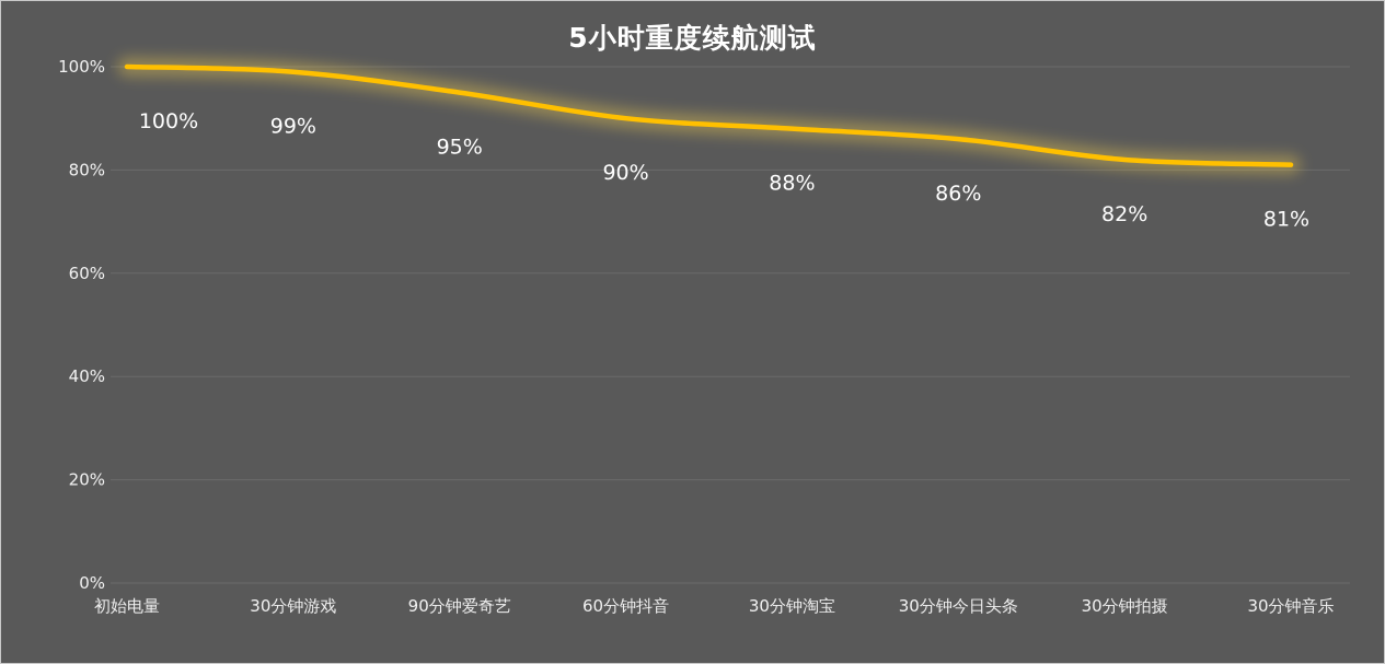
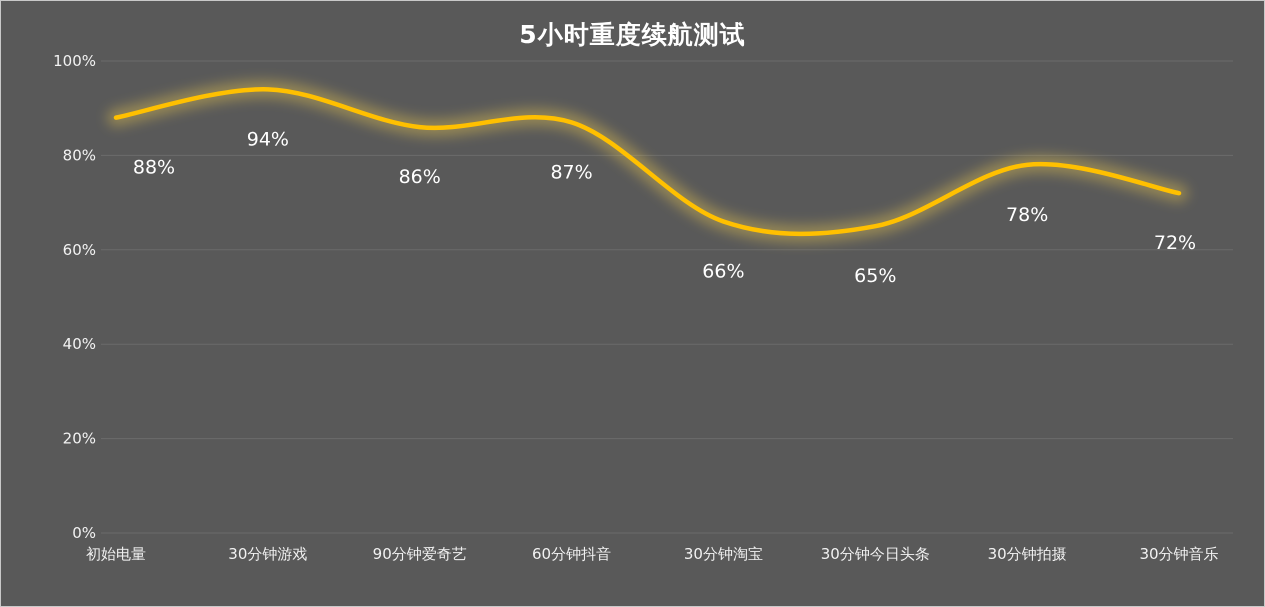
初始电量: 100% -> 88%
30分钟游戏: 99% -> 94%
90分钟爱奇艺: 95% -> 86%
60分钟抖音: 90% -> 87%
30分钟淘宝: 88% -> 66%
30分钟今日头条: 86% -> 65%
30分钟拍摄: 82% -> 78%
30分钟音乐: 81% -> 72%
